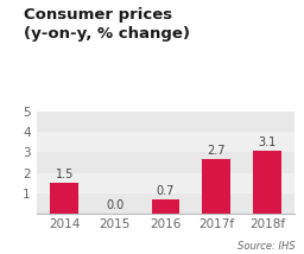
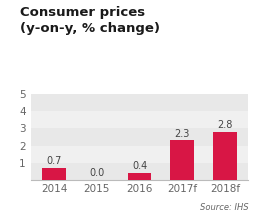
2014: 1.5 -> 0.7
2016: 0.7 -> 0.4
2017f: 2.7 -> 2.3
2018f: 3.1 -> 2.8
